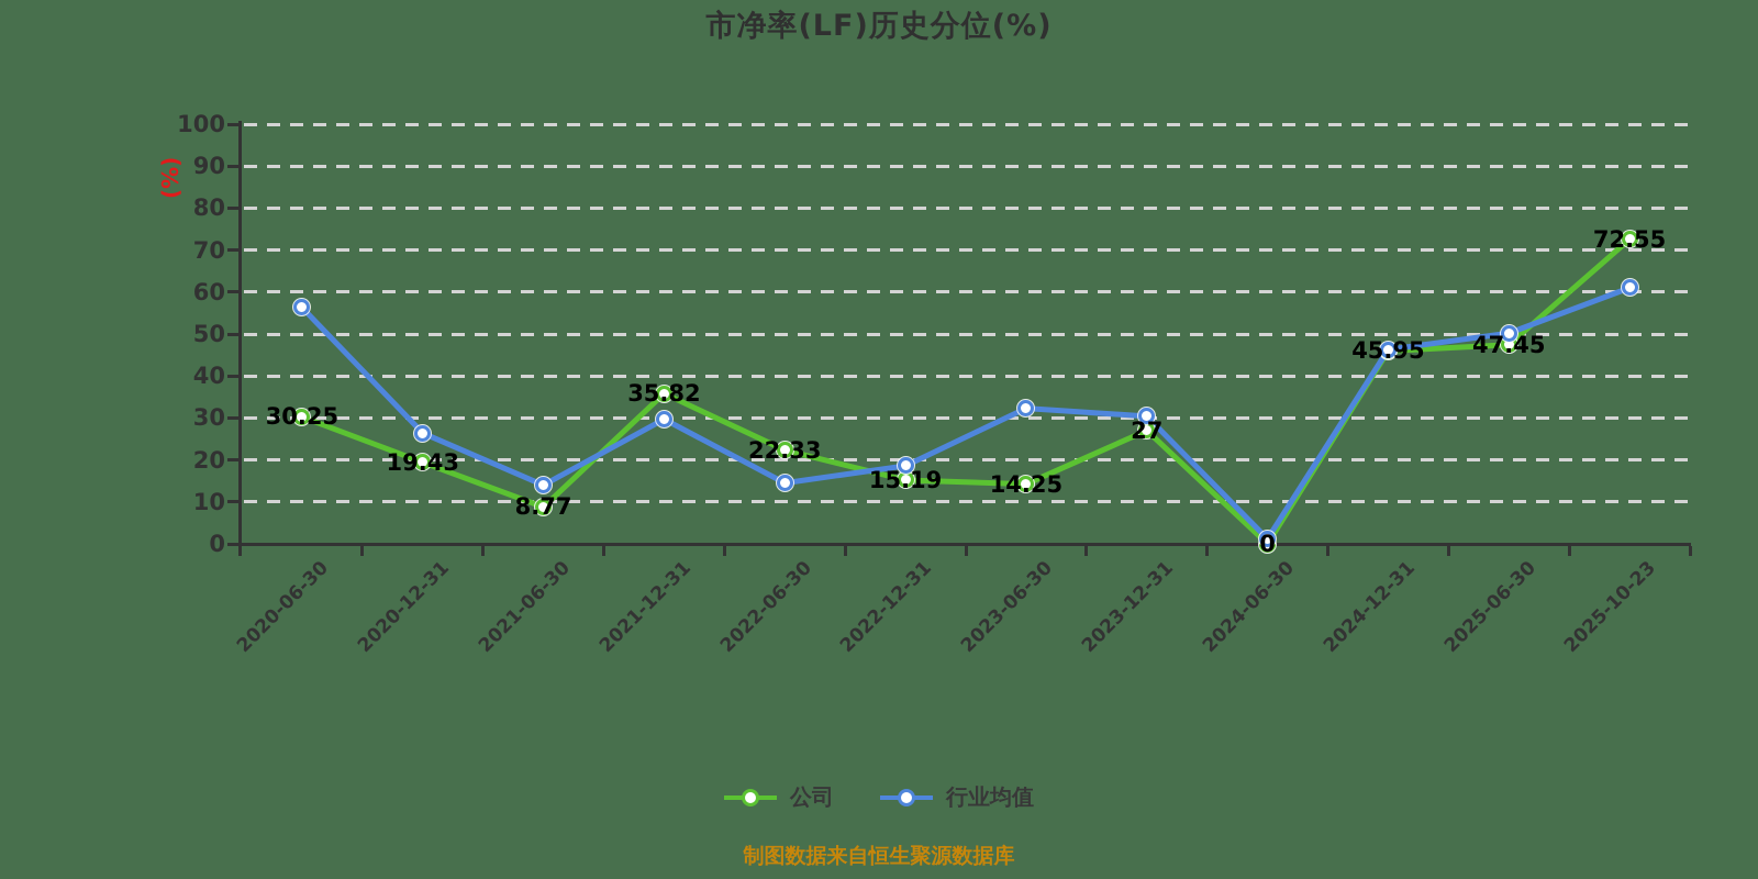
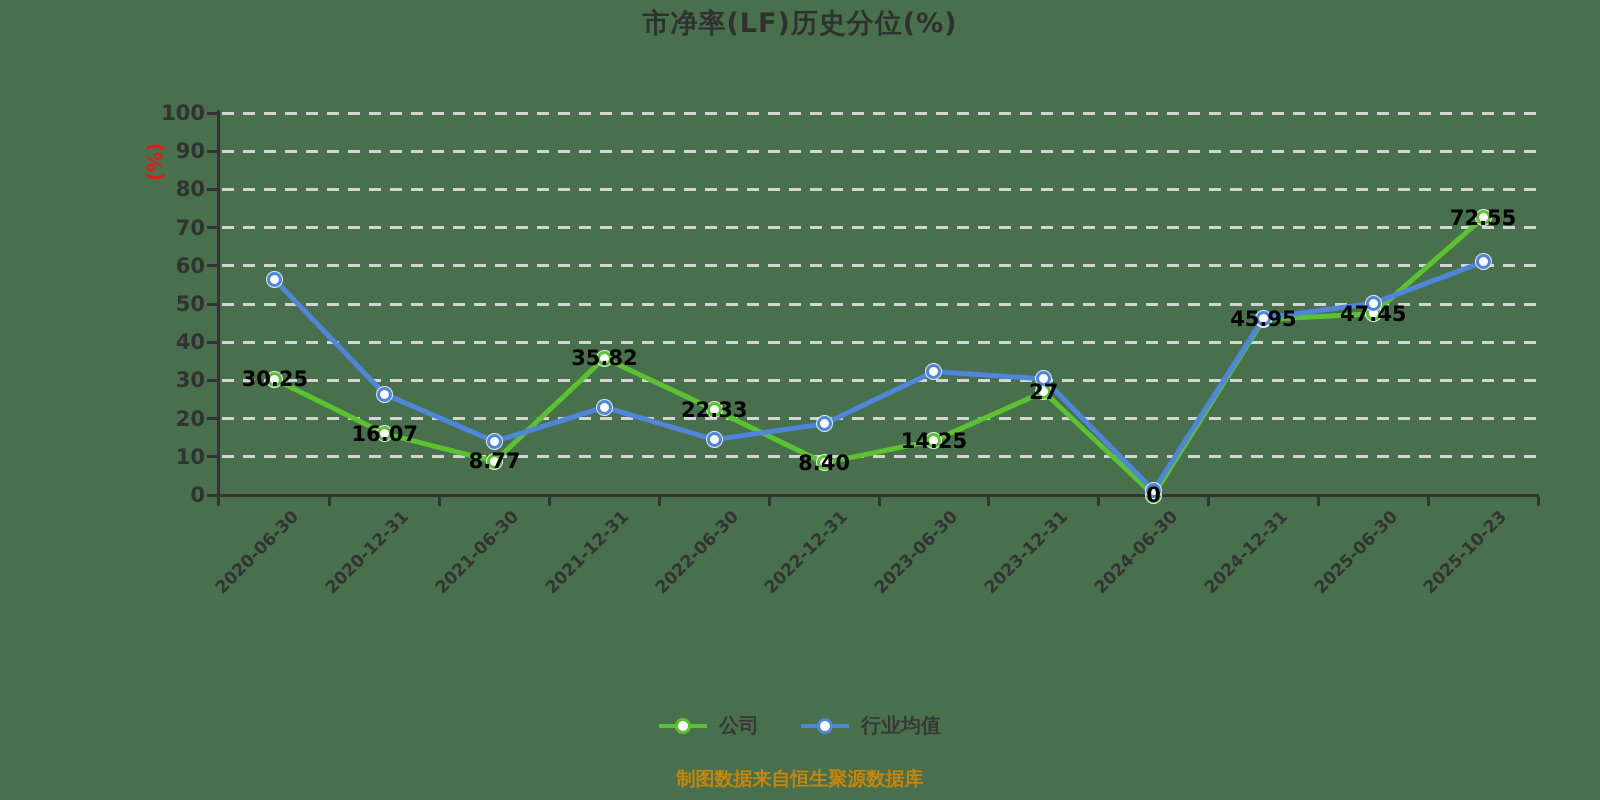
公司/2020-12-31: 19.43 -> 16.07
行业均值/2021-12-31: 30 -> 23
公司/2022-12-31: 15.19 -> 8.40
